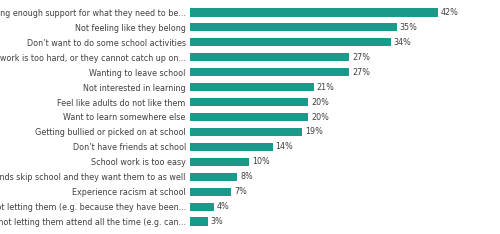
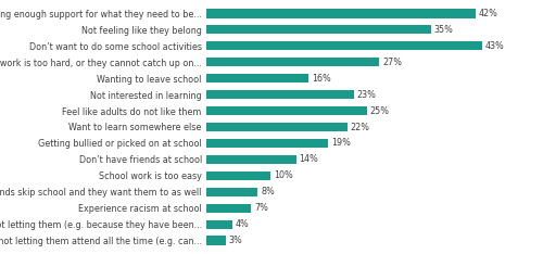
Don’t want to do some school activities: 34% -> 43%
Wanting to leave school: 27% -> 16%
Not interested in learning: 21% -> 23%
Feel like adults do not like them: 20% -> 25%
Want to learn somewhere else: 20% -> 22%
